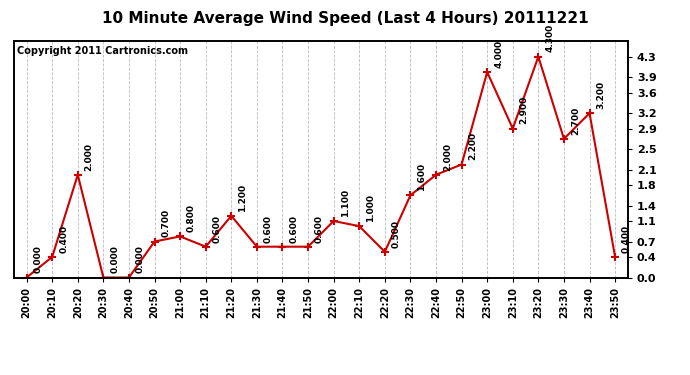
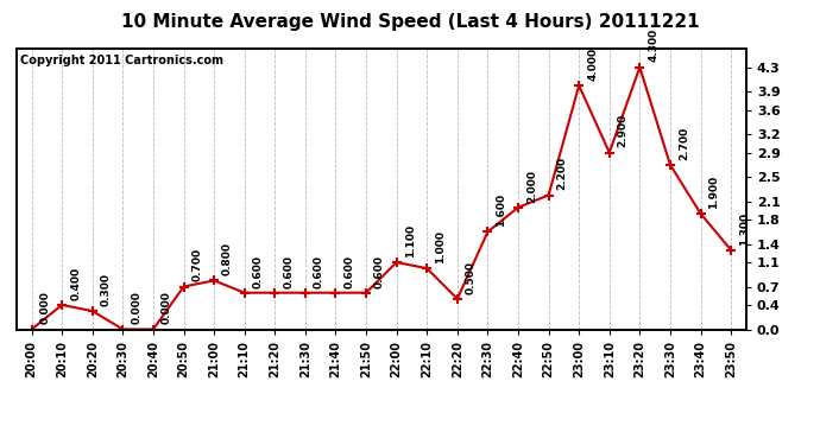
20:20: 2.000 -> 0.300
21:20: 1.200 -> 0.600
23:40: 3.200 -> 1.900
23:50: 0.400 -> 1.300
